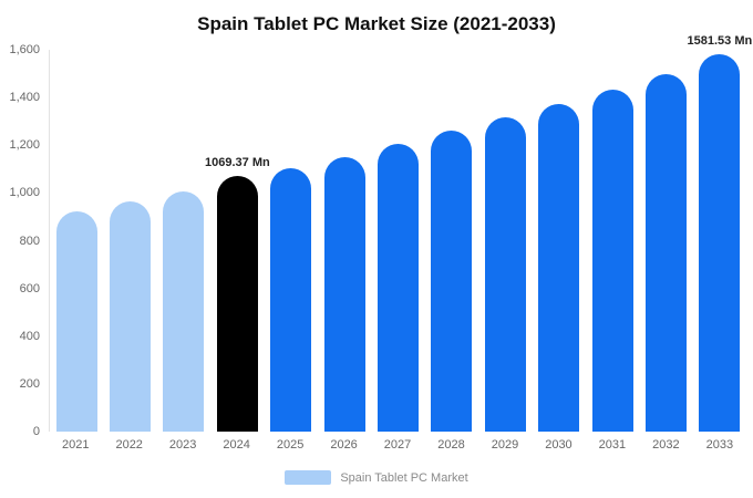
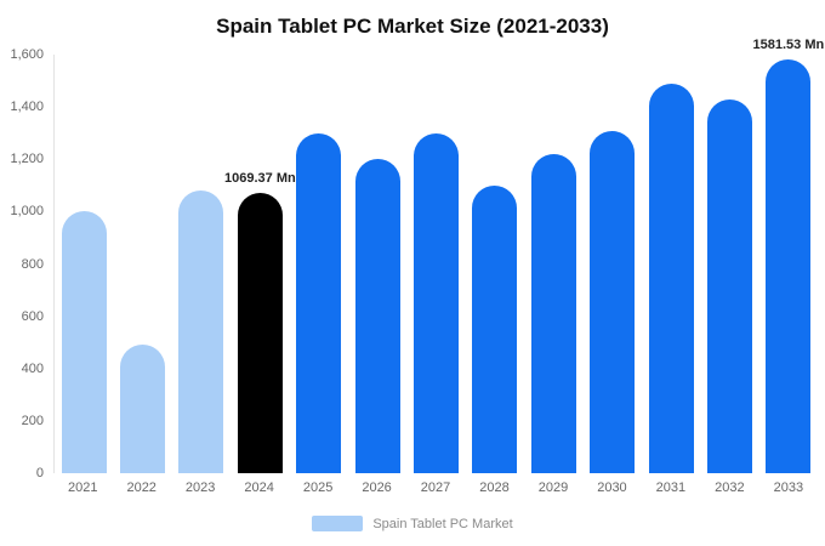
2021: 920 -> 1000
2022: 960 -> 490
2023: 1010 -> 1080
2025: 1100 -> 1300
2026: 1150 -> 1200
2027: 1210 -> 1300
2028: 1260 -> 1100
2029: 1320 -> 1220
2030: 1380 -> 1310
2031: 1440 -> 1490
2032: 1500 -> 1430
